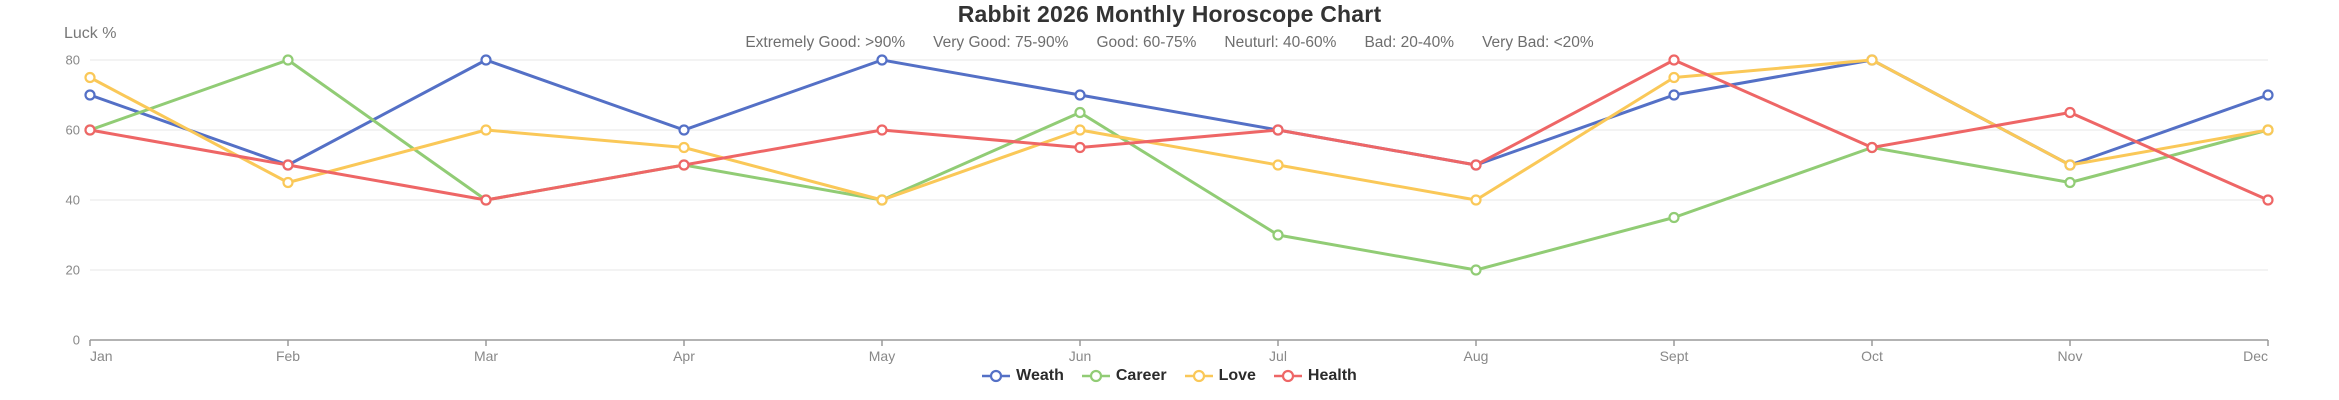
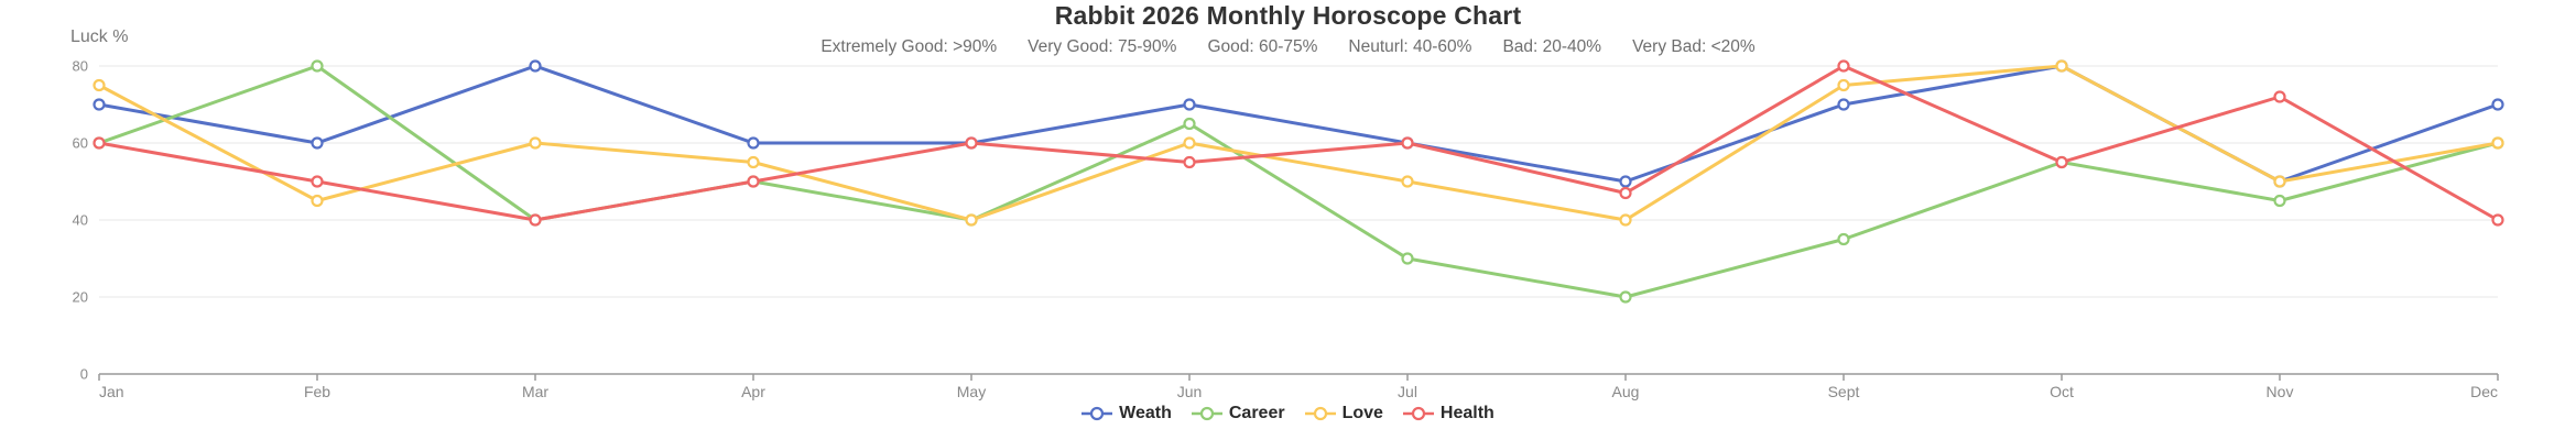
Weath/Feb: 50 -> 60
Weath/May: 80 -> 60
Health/Aug: 50 -> 47
Health/Nov: 65 -> 72
